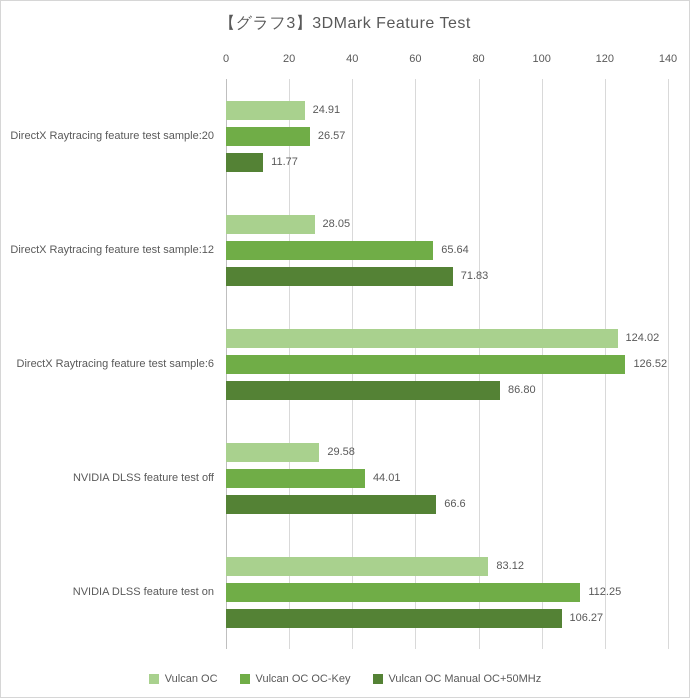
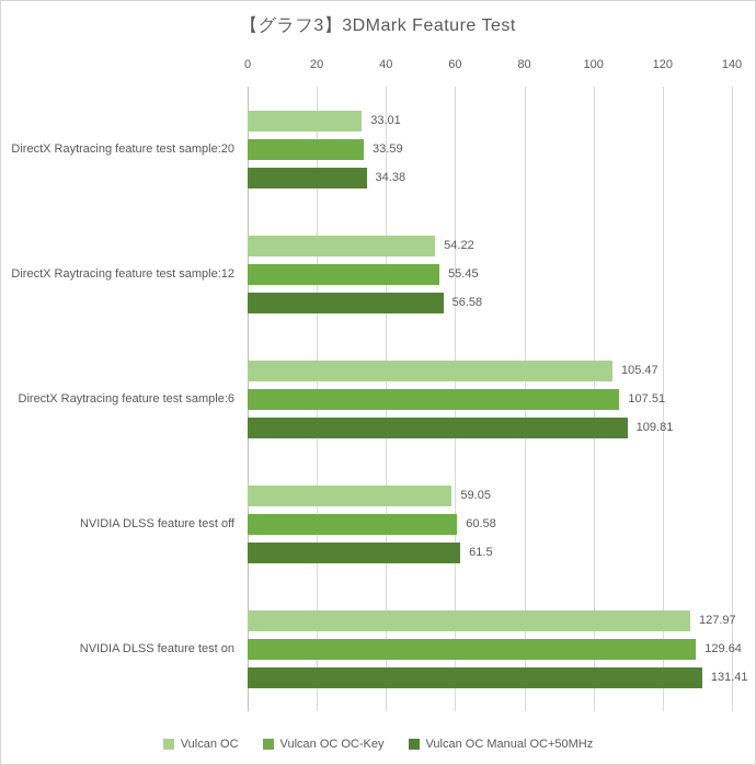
Vulcan OC/DirectX Raytracing feature test sample:20: 24.91 -> 33.01
Vulcan OC OC-Key/DirectX Raytracing feature test sample:20: 26.57 -> 33.59
Vulcan OC Manual OC+50MHz/DirectX Raytracing feature test sample:20: 11.77 -> 34.38
Vulcan OC/DirectX Raytracing feature test sample:12: 28.05 -> 54.22
Vulcan OC OC-Key/DirectX Raytracing feature test sample:12: 65.64 -> 55.45
Vulcan OC Manual OC+50MHz/DirectX Raytracing feature test sample:12: 71.83 -> 56.58
Vulcan OC/DirectX Raytracing feature test sample:6: 124.02 -> 105.47
Vulcan OC OC-Key/DirectX Raytracing feature test sample:6: 126.52 -> 107.51
Vulcan OC Manual OC+50MHz/DirectX Raytracing feature test sample:6: 86.80 -> 109.81
Vulcan OC/NVIDIA DLSS feature test off: 29.58 -> 59.05
Vulcan OC OC-Key/NVIDIA DLSS feature test off: 44.01 -> 60.58
Vulcan OC Manual OC+50MHz/NVIDIA DLSS feature test off: 66.6 -> 61.5
Vulcan OC/NVIDIA DLSS feature test on: 83.12 -> 127.97
Vulcan OC OC-Key/NVIDIA DLSS feature test on: 112.25 -> 129.64
Vulcan OC Manual OC+50MHz/NVIDIA DLSS feature test on: 106.27 -> 131.41
